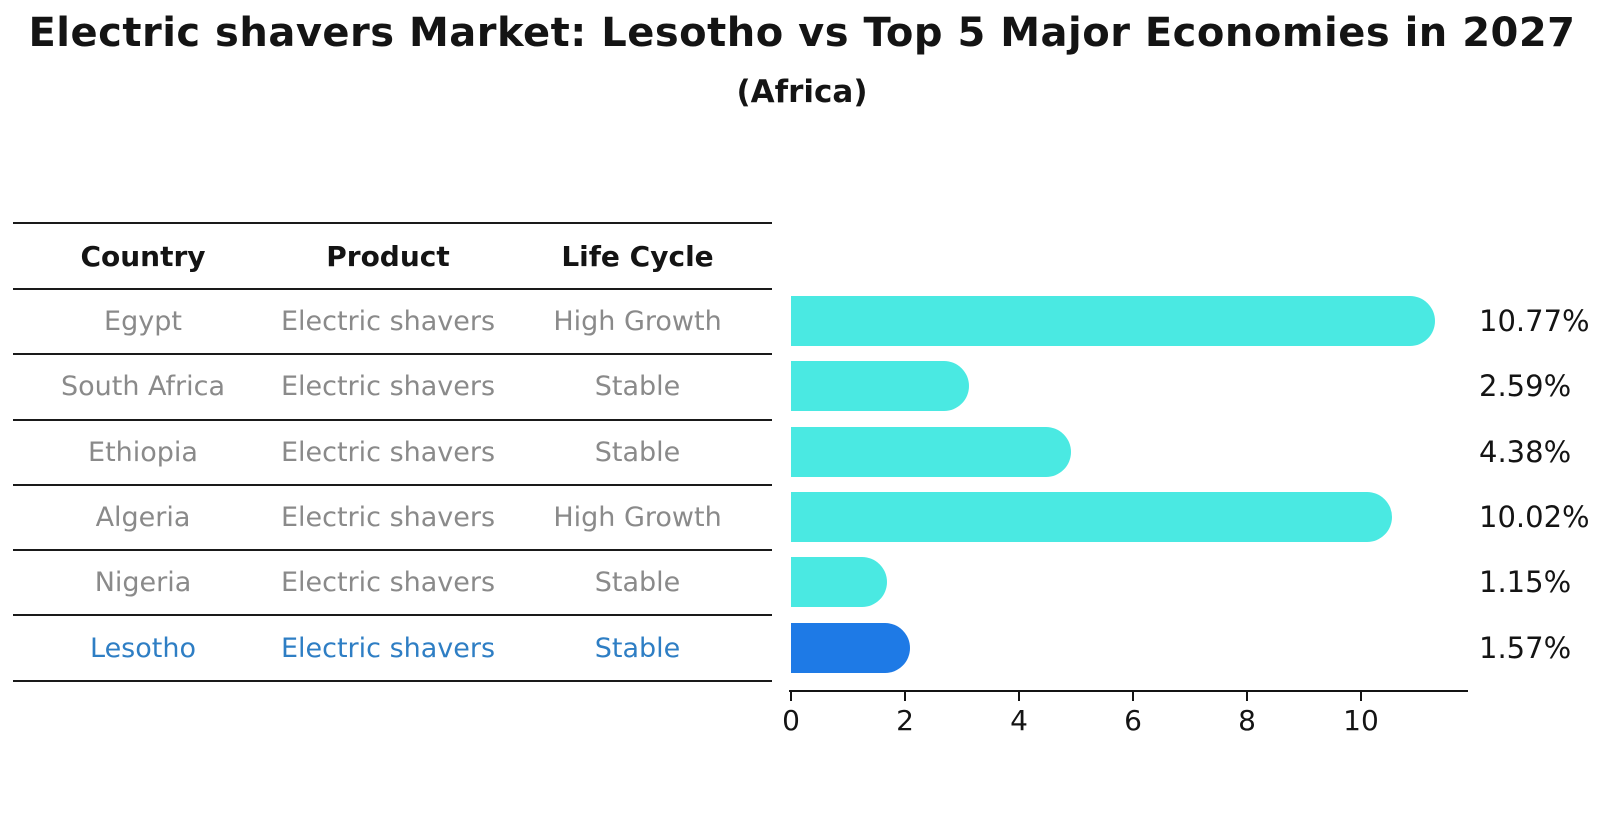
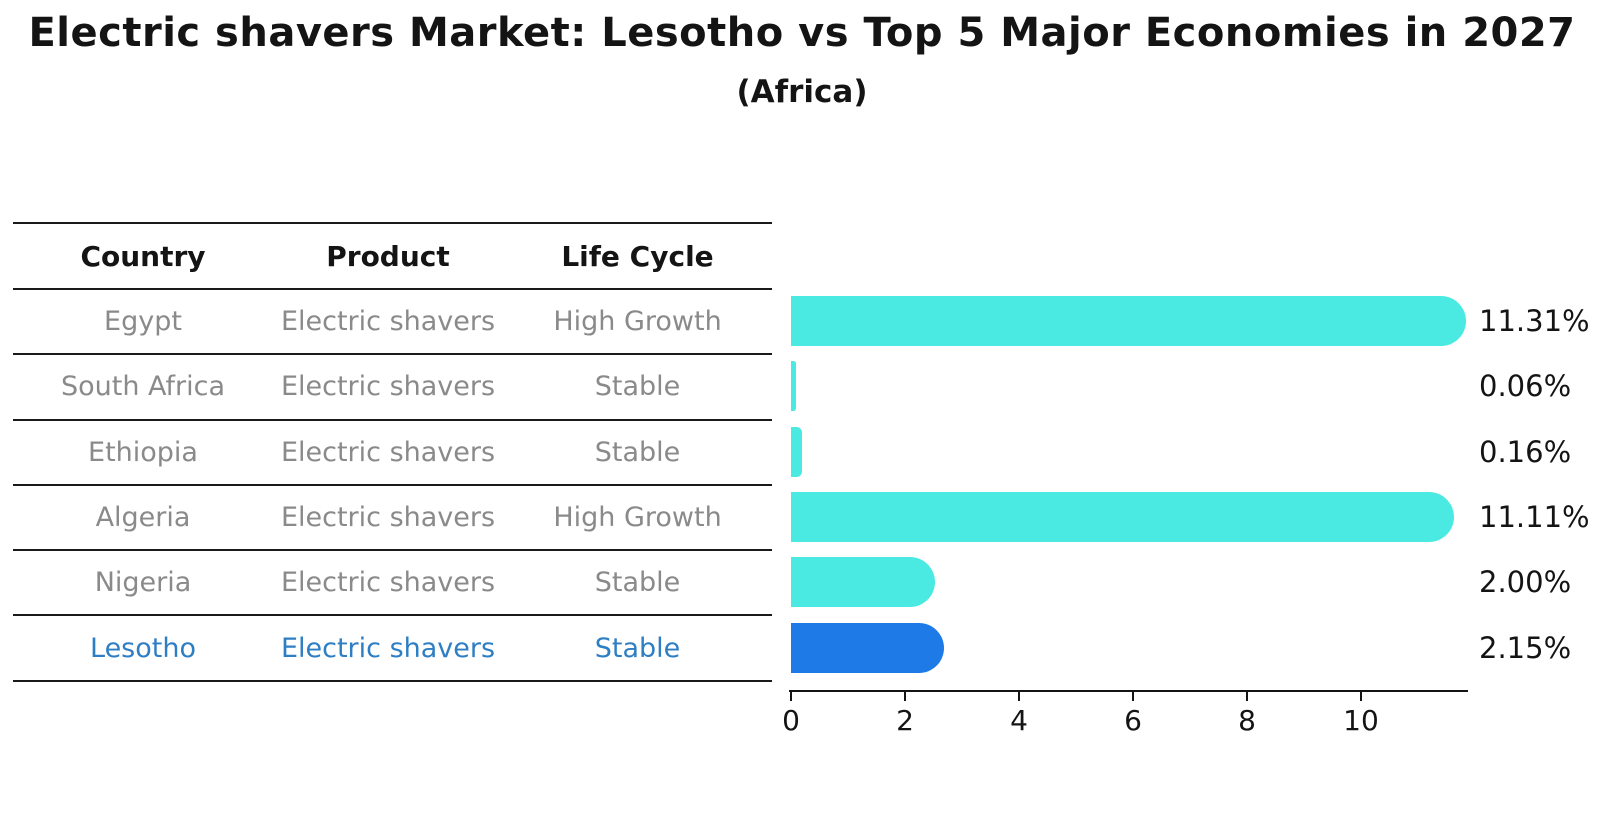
Egypt: 10.77% -> 11.31%
South Africa: 2.59% -> 0.06%
Ethiopia: 4.38% -> 0.16%
Algeria: 10.02% -> 11.11%
Nigeria: 1.15% -> 2.00%
Lesotho: 1.57% -> 2.15%
